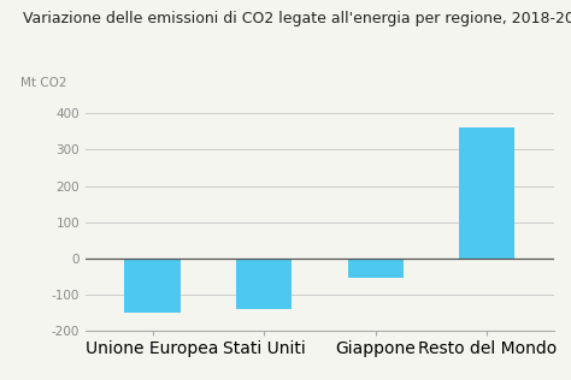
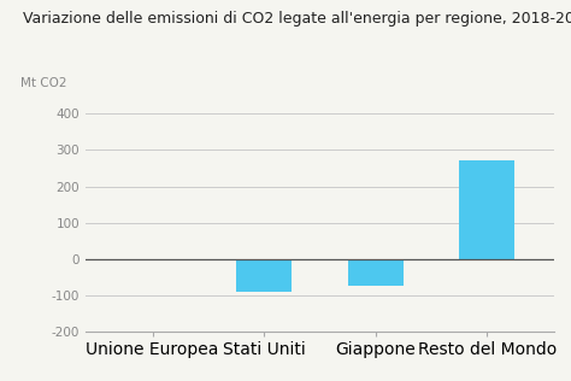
Unione Europea: -150 -> -5
Stati Uniti: -140 -> -90
Giappone: -55 -> -75
Resto del Mondo: 360 -> 270
